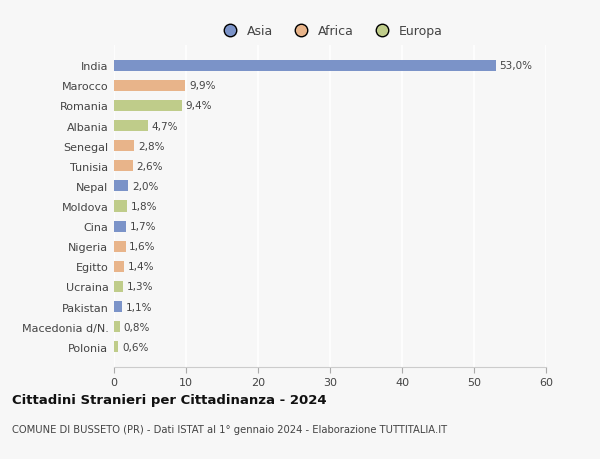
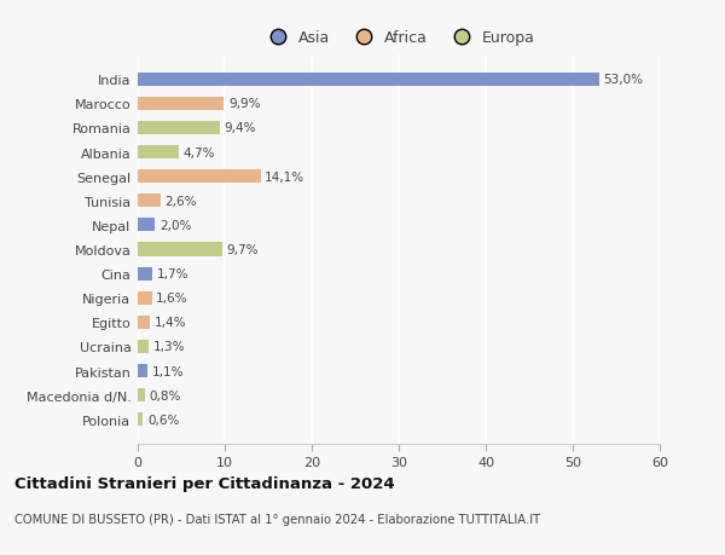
Senegal: 2,8% -> 14,1%
Moldova: 1,8% -> 9,7%
